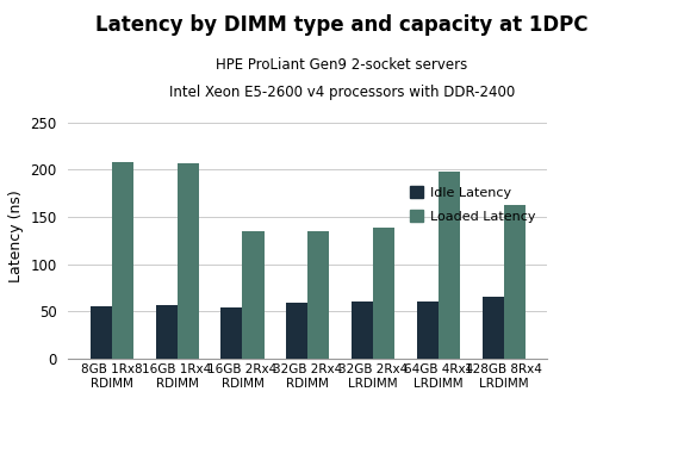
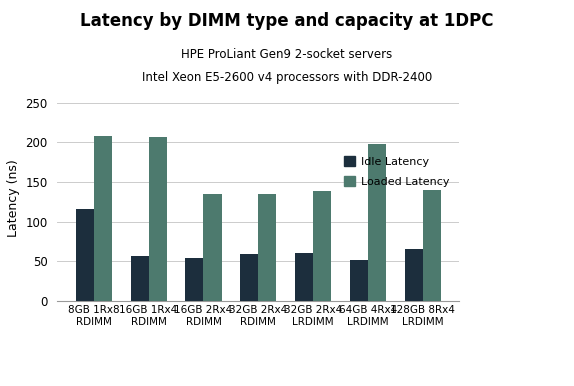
Idle Latency/8GB 1Rx8 RDIMM: 56 -> 116
Idle Latency/64GB 4Rx4 LRDIMM: 61 -> 52
Loaded Latency/128GB 8Rx4 LRDIMM: 162 -> 140
